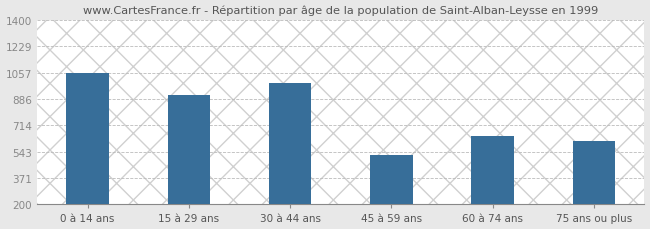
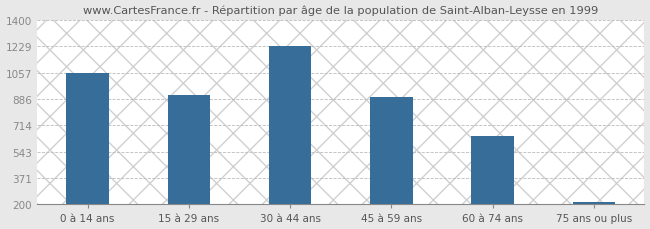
30 à 44 ans: 990 -> 1230
45 à 59 ans: 520 -> 900
75 ans ou plus: 610 -> 220
